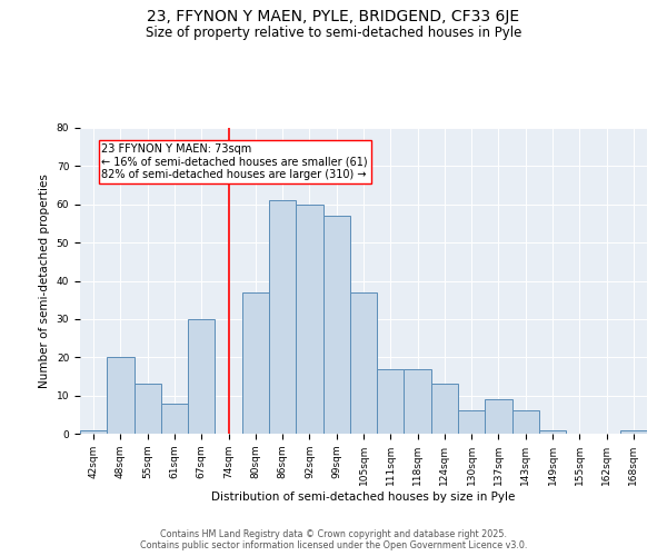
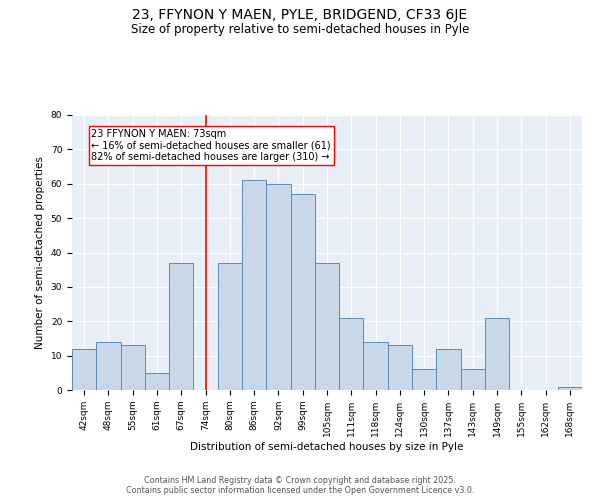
42sqm: 1 -> 12
48sqm: 20 -> 14
61sqm: 8 -> 5
67sqm: 30 -> 37
111sqm: 17 -> 21
118sqm: 17 -> 14
137sqm: 9 -> 12
149sqm: 1 -> 21
